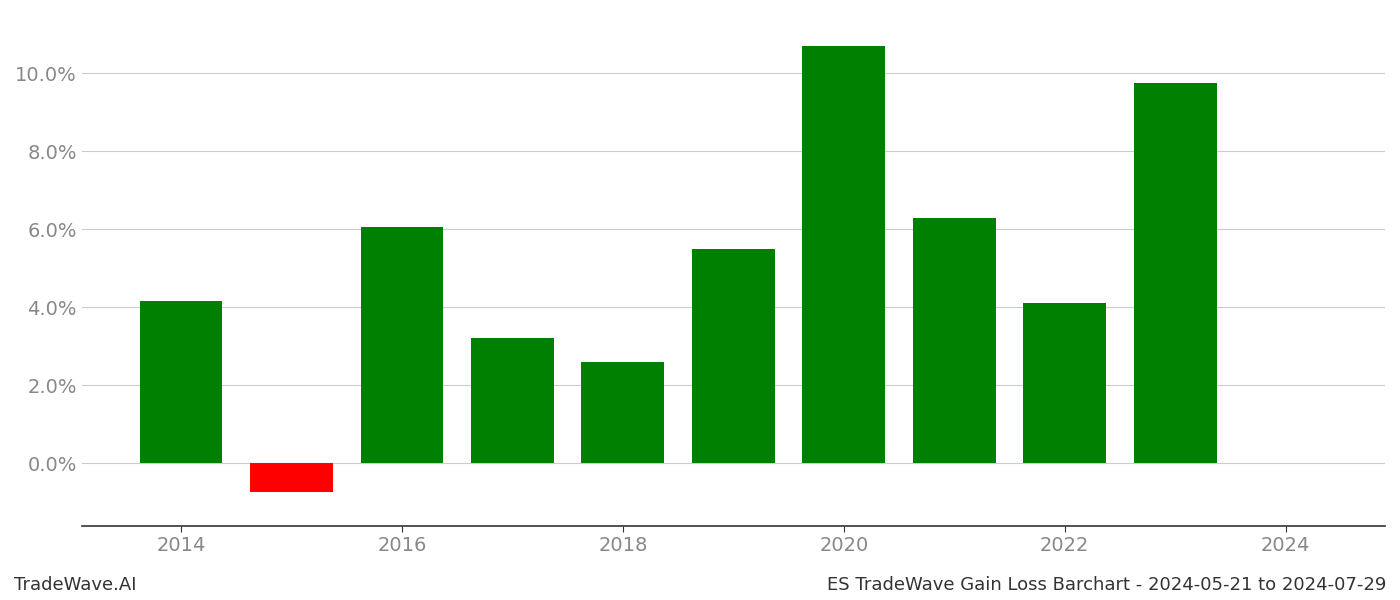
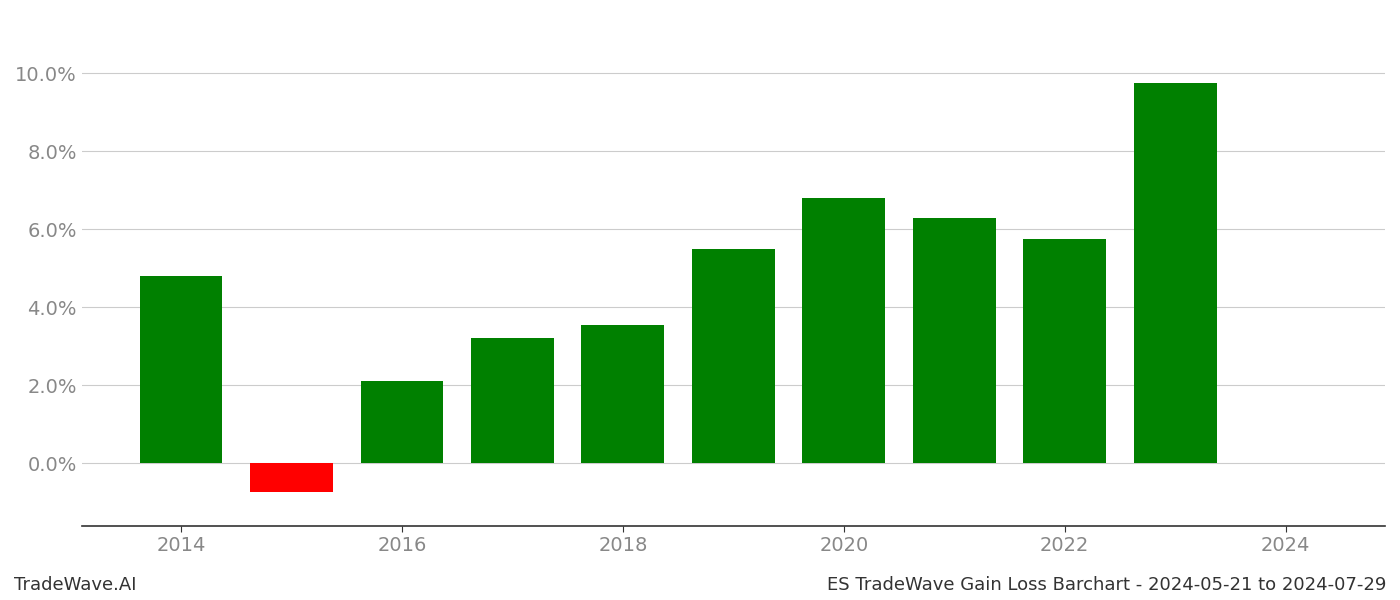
2014: 4.15% -> 4.80%
2016: 6.05% -> 2.10%
2018: 2.60% -> 3.55%
2020: 10.70% -> 6.80%
2022: 4.10% -> 5.75%
